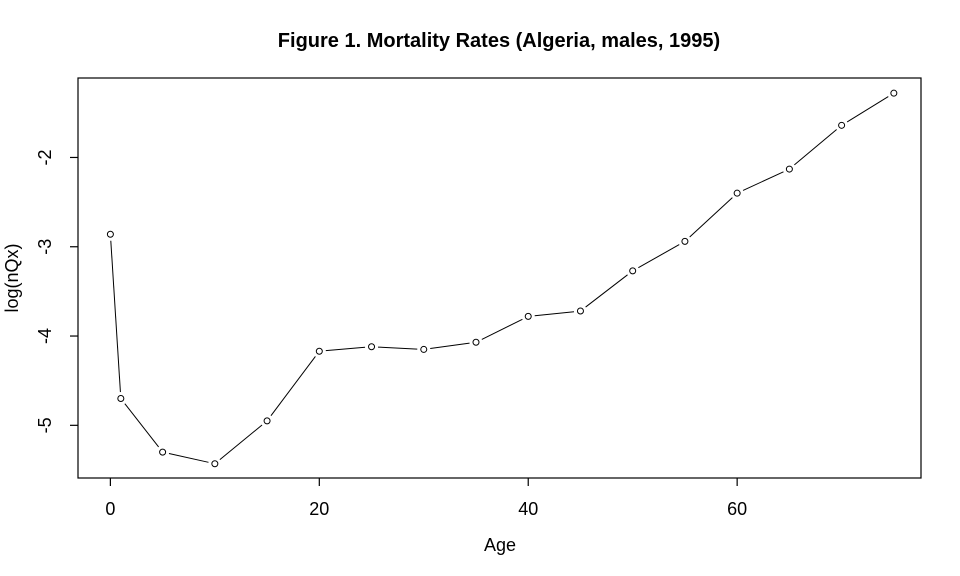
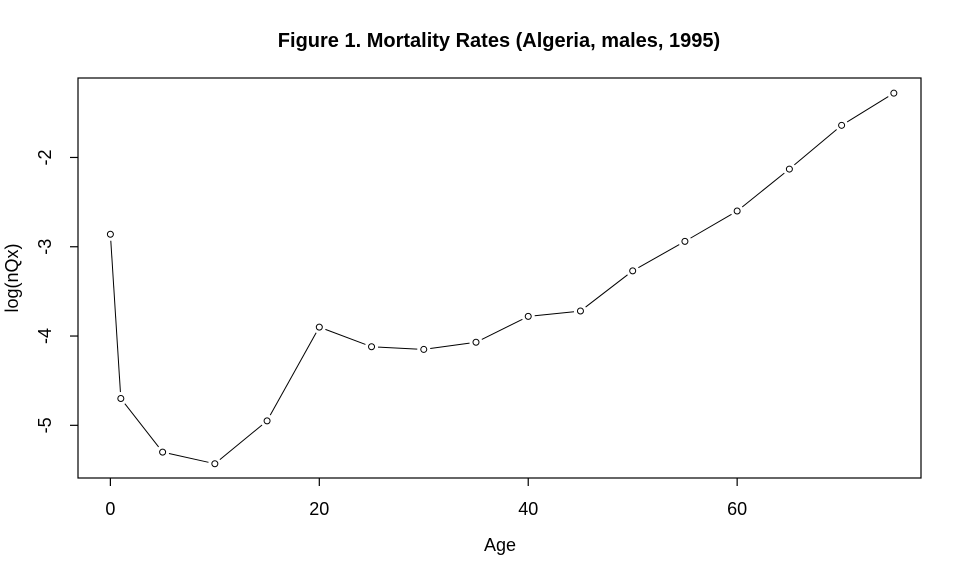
20: -4.2 -> -3.9
60: -2.4 -> -2.6
